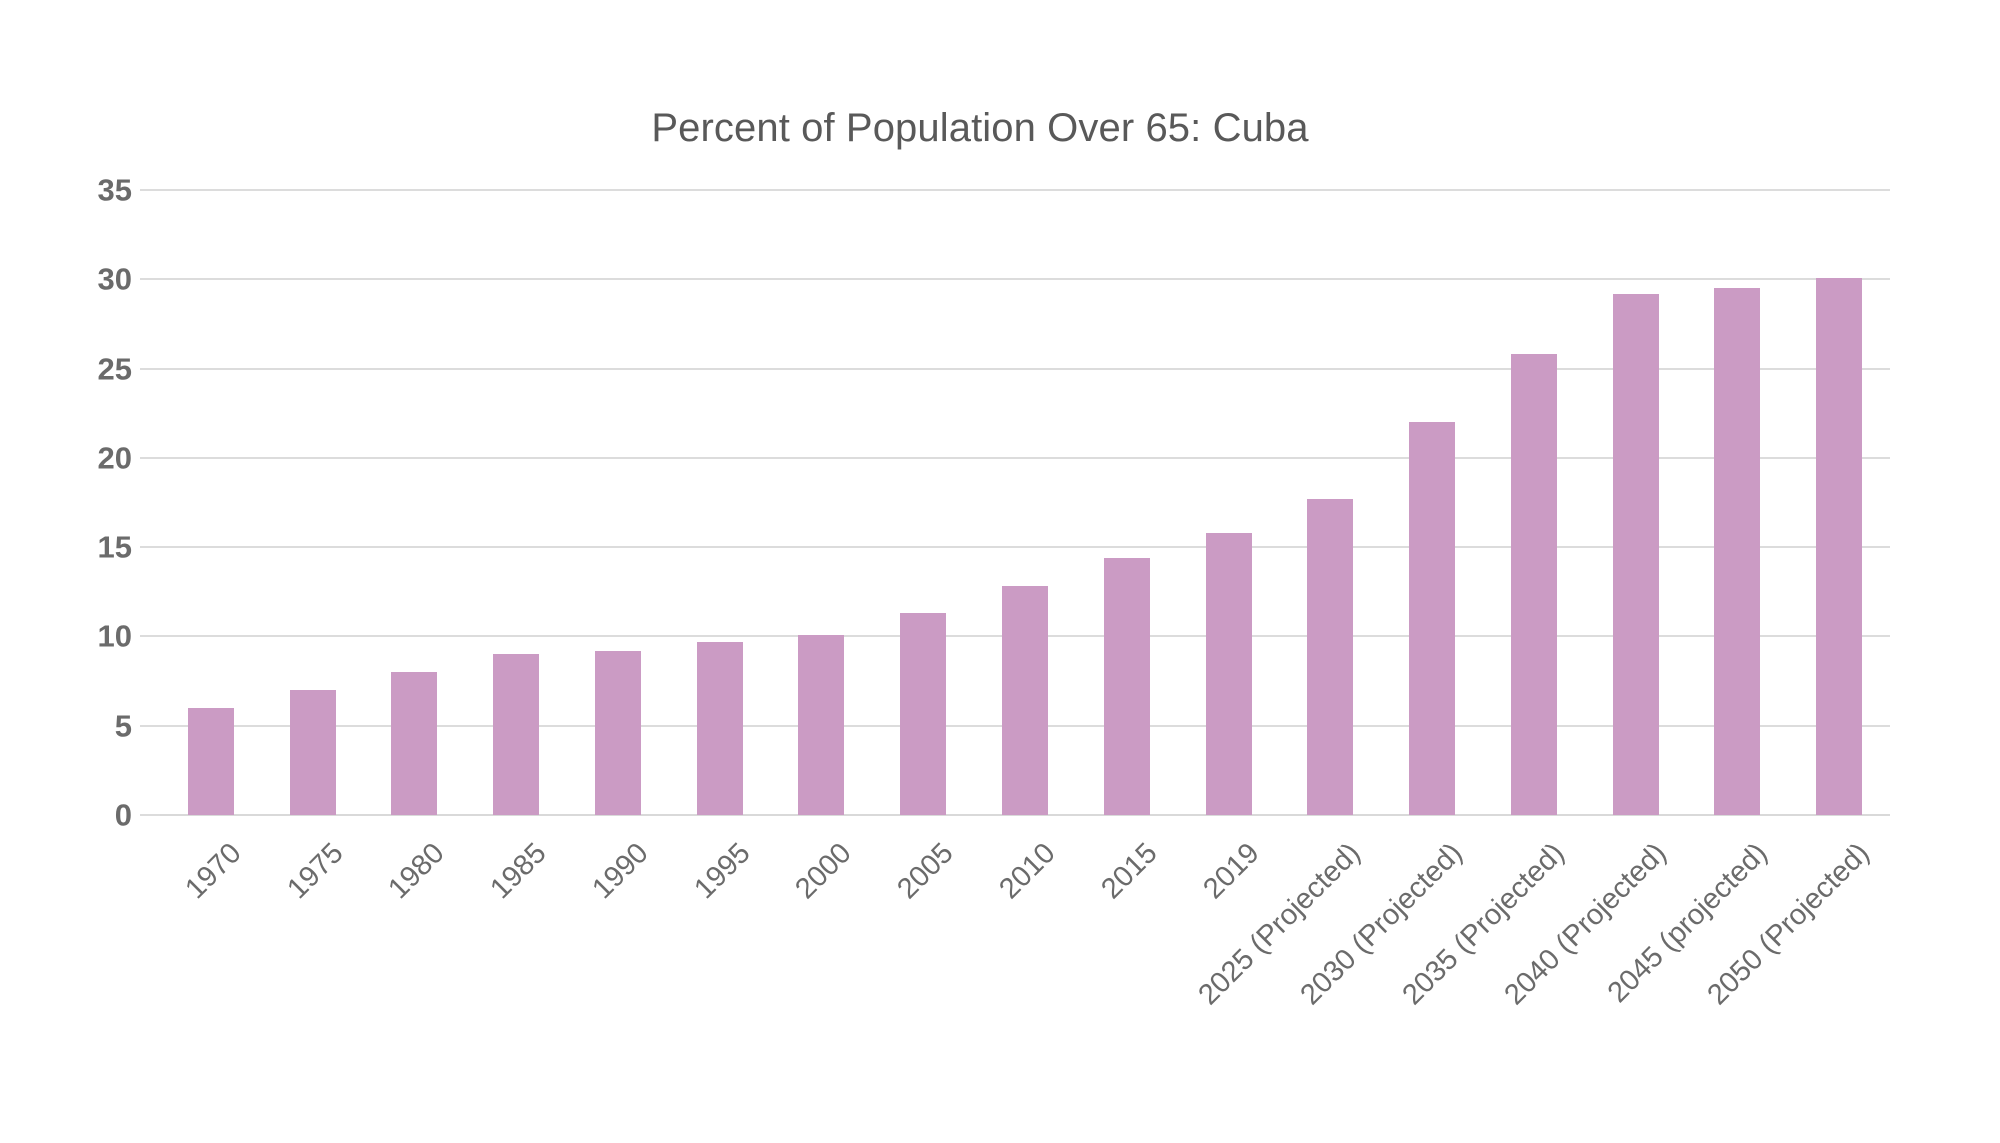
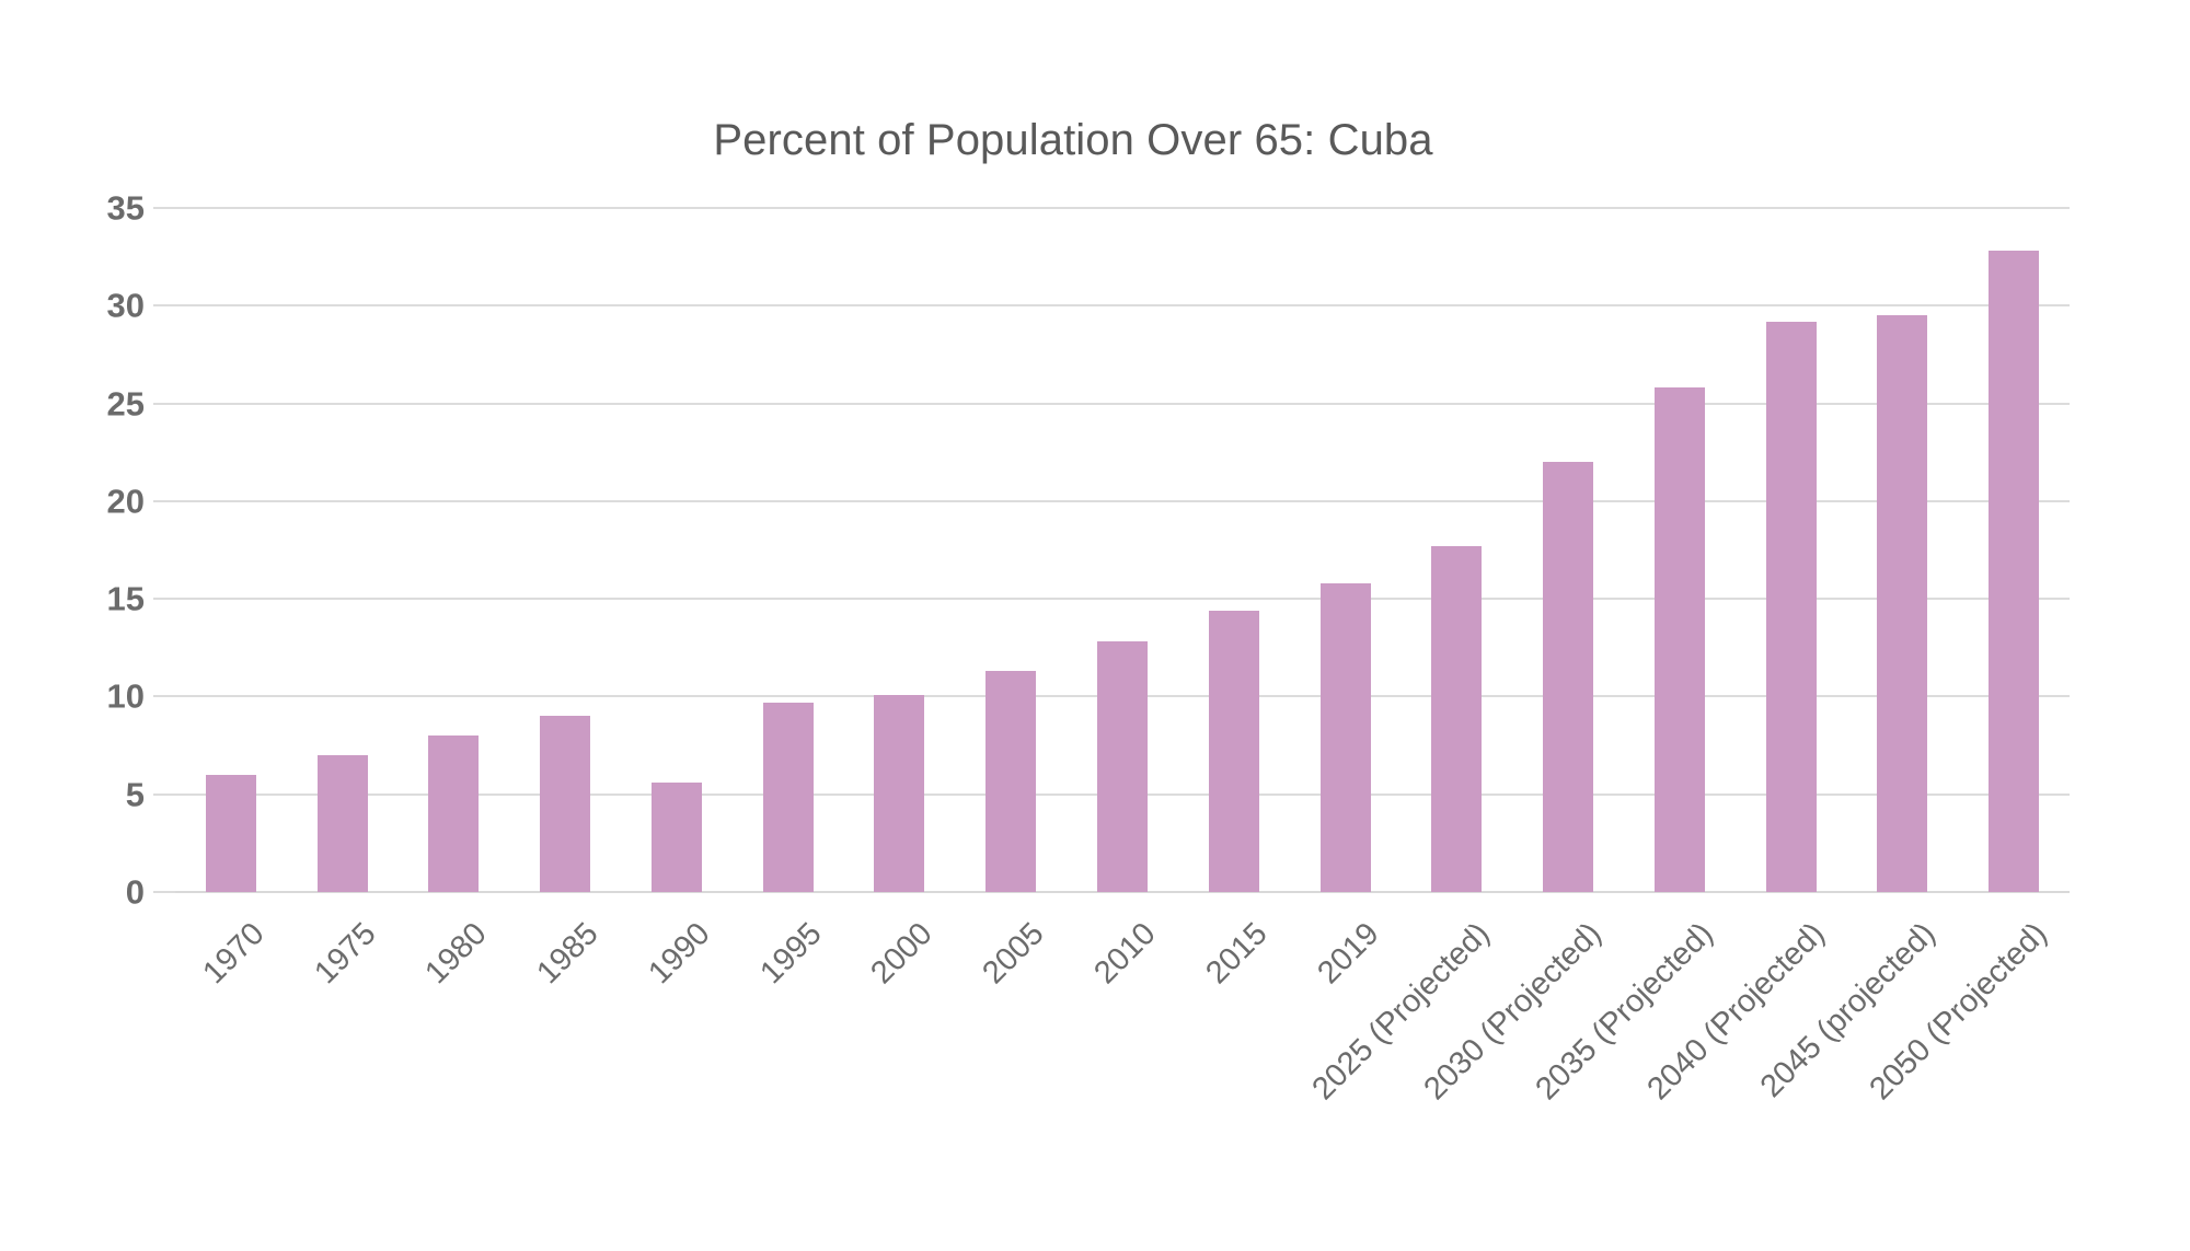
1990: 9.2 -> 5.6
2050 (Projected): 30.1 -> 32.8
